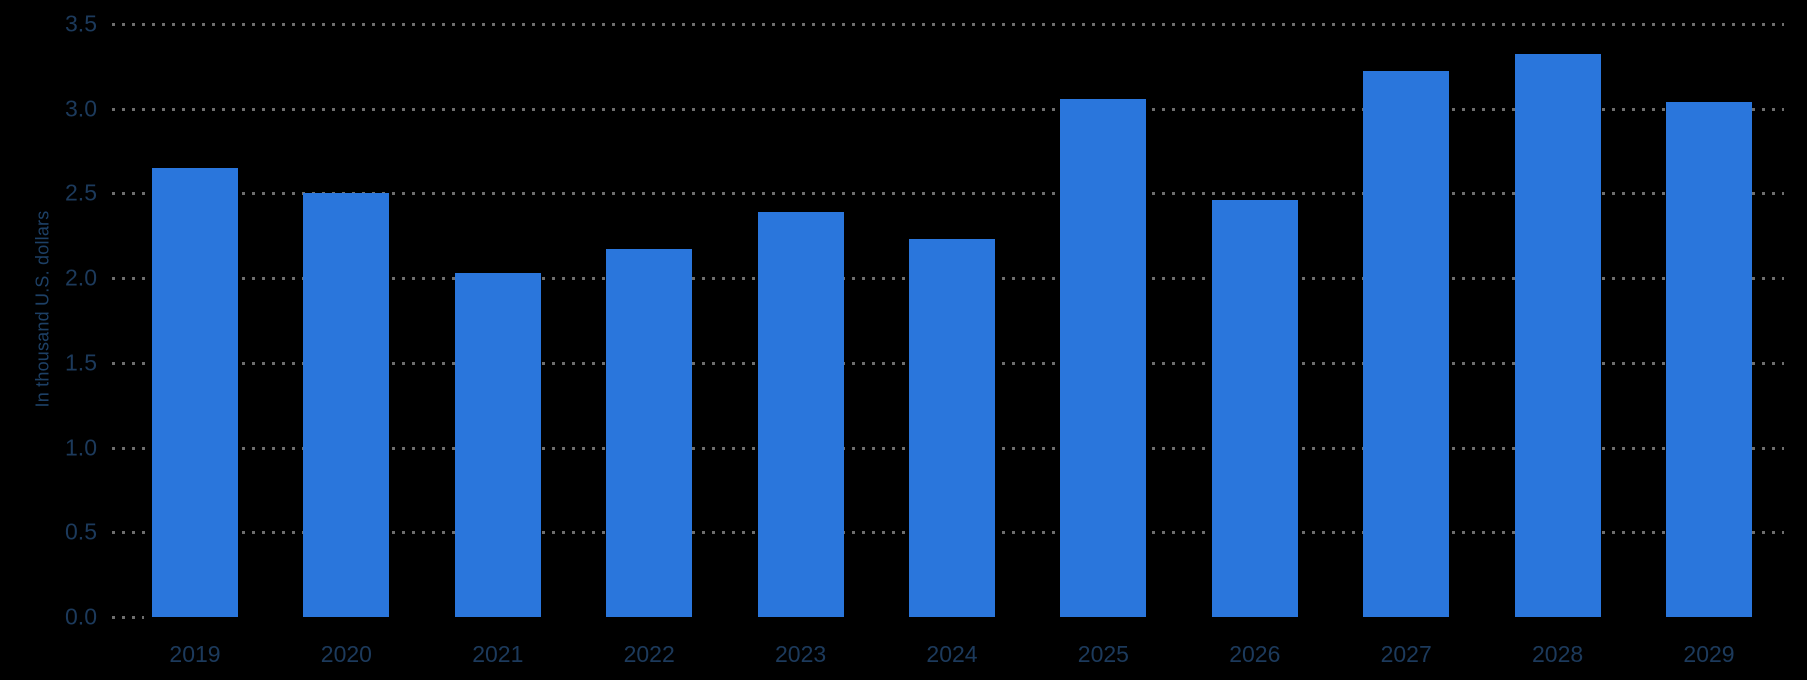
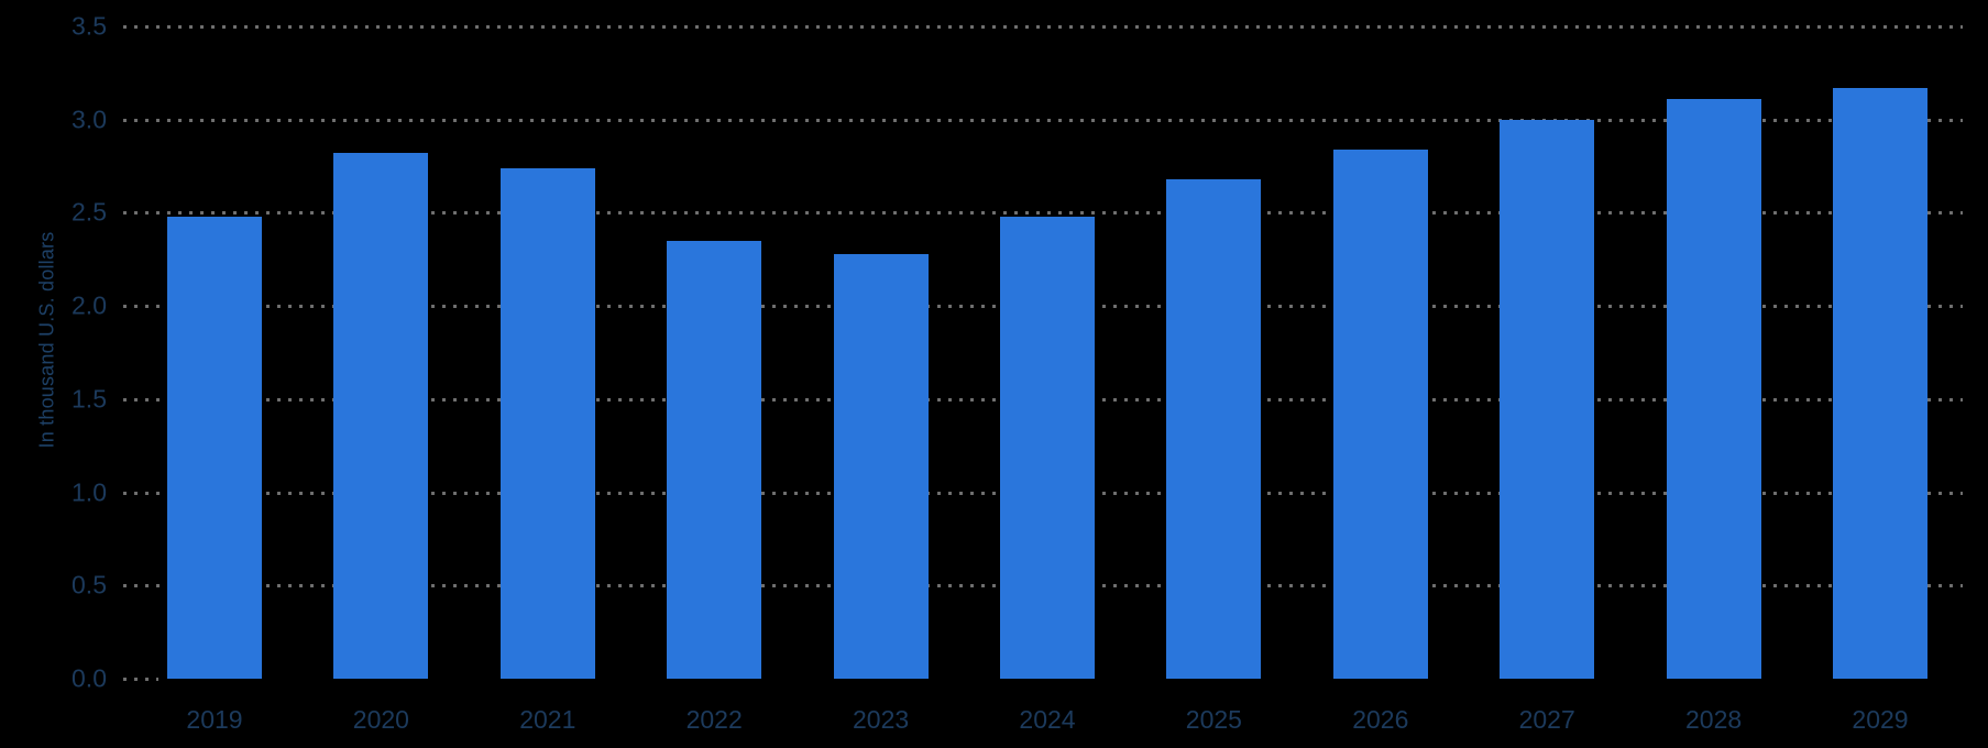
2019: 2.65 -> 2.48
2020: 2.50 -> 2.82
2021: 2.03 -> 2.74
2022: 2.17 -> 2.35
2023: 2.39 -> 2.28
2024: 2.23 -> 2.48
2025: 3.06 -> 2.68
2026: 2.46 -> 2.84
2027: 3.22 -> 3.00
2028: 3.32 -> 3.11
2029: 3.04 -> 3.17
